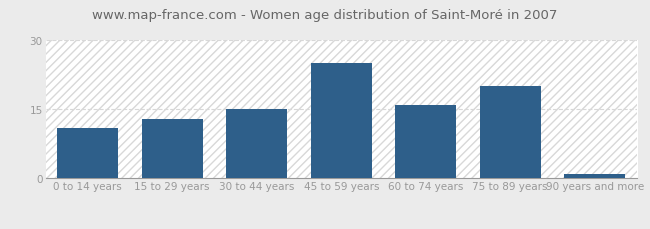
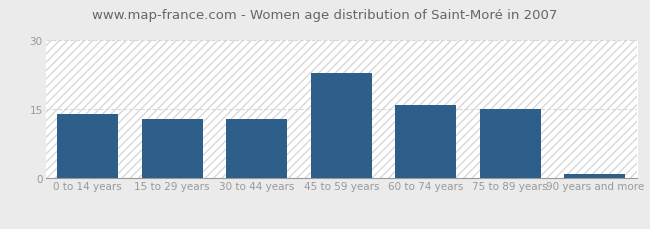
0 to 14 years: 11 -> 14
30 to 44 years: 15 -> 13
45 to 59 years: 25 -> 23
75 to 89 years: 20 -> 15
